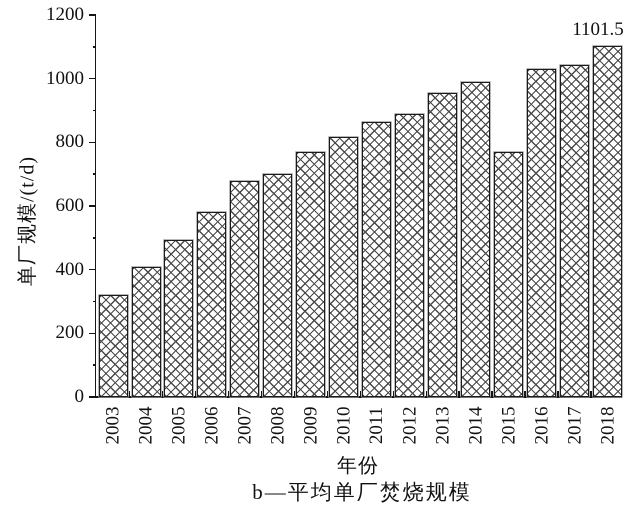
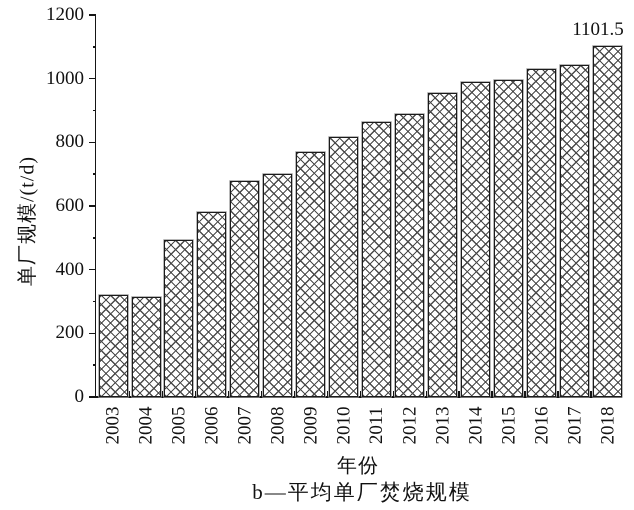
2004: 410 -> 310
2015: 770 -> 1000
